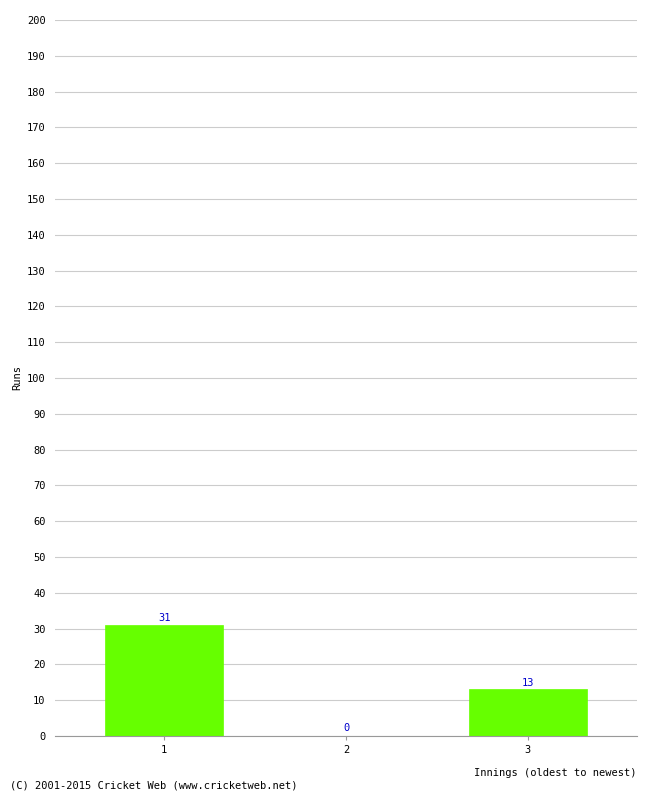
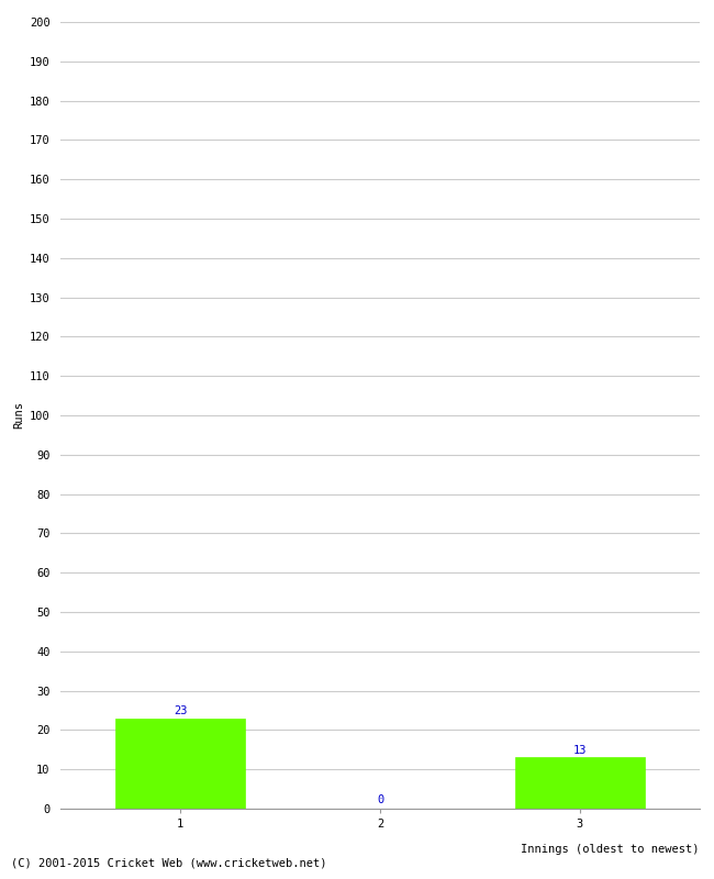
1: 31 -> 23
